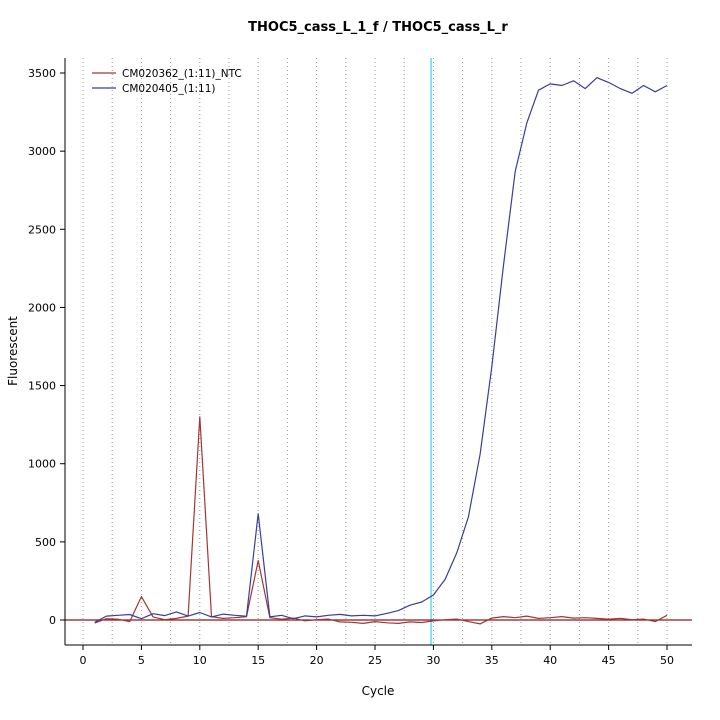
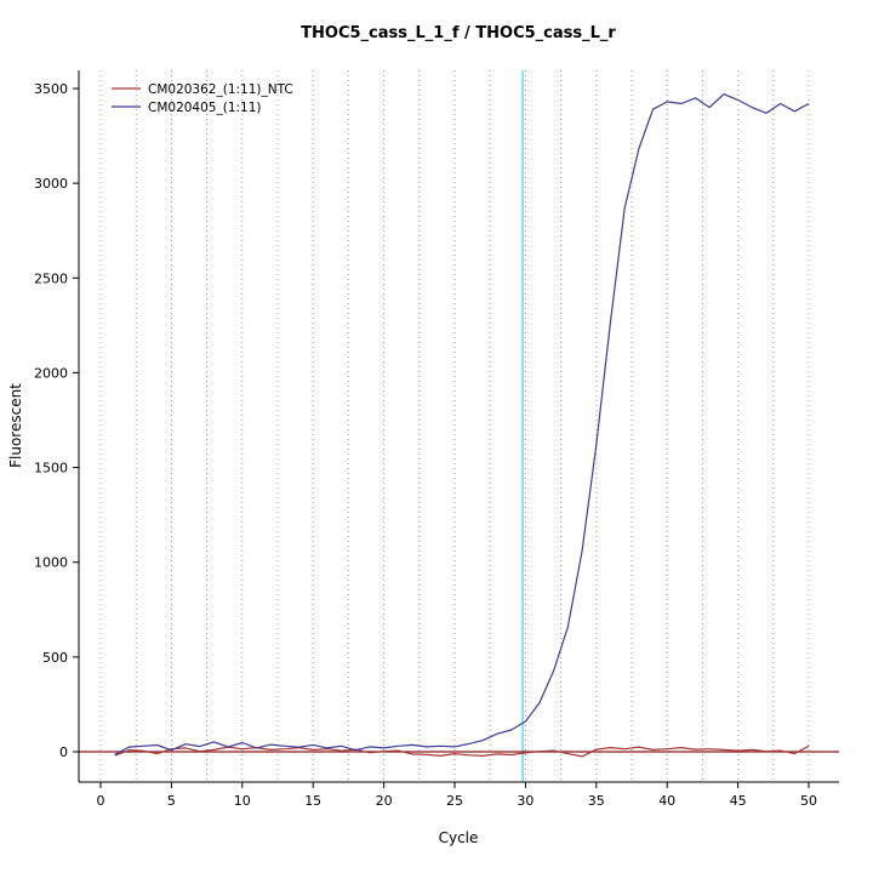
CM020362_(1:11)_NTC/5: 150 -> 20
CM020362_(1:11)_NTC/10: 1300 -> 20
CM020362_(1:11)_NTC/15: 380 -> 10
CM020405_(1:11)/15: 680 -> 40
